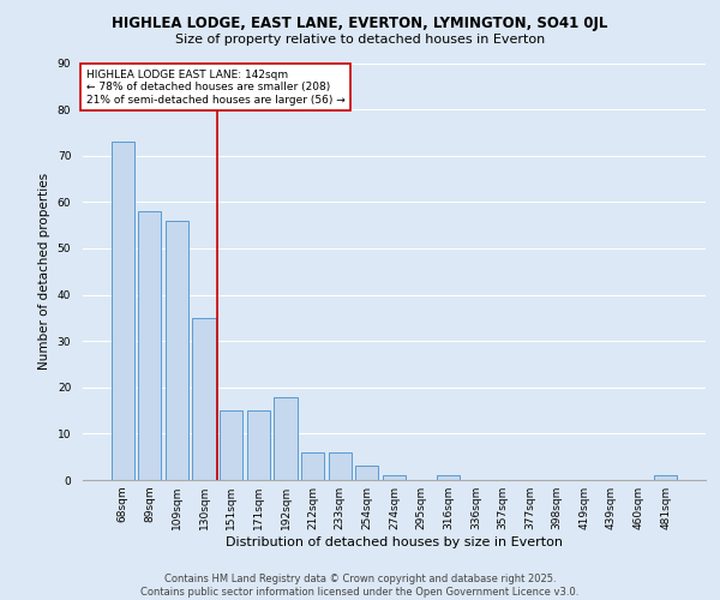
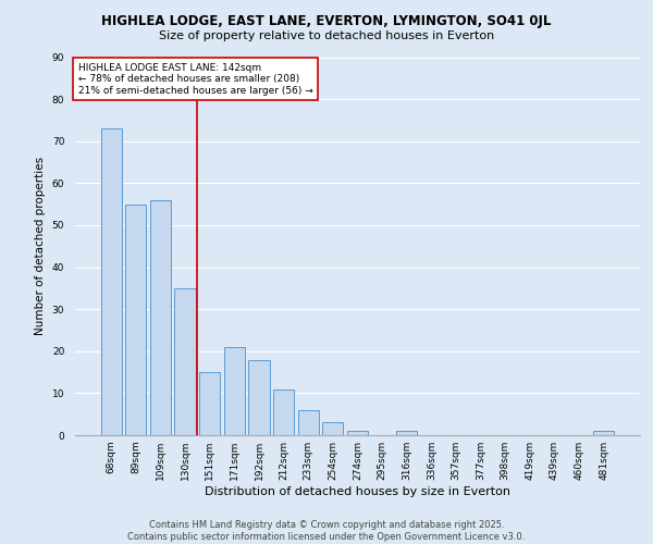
89sqm: 58 -> 55
171sqm: 15 -> 21
212sqm: 6 -> 11
